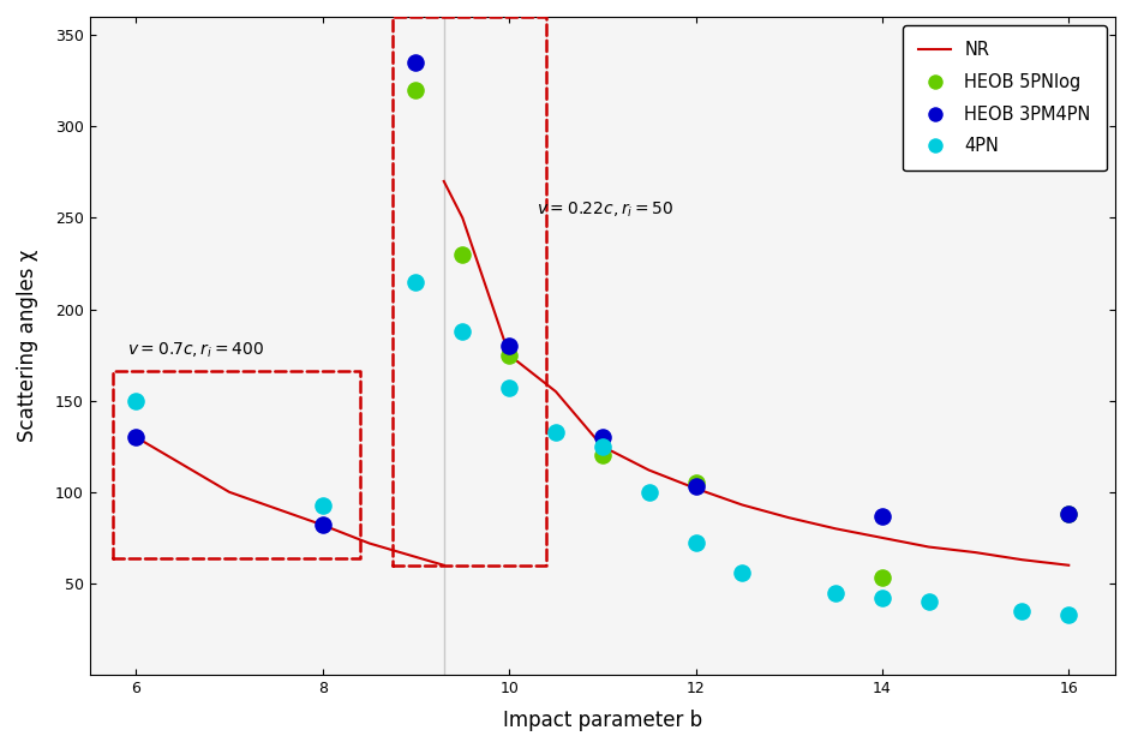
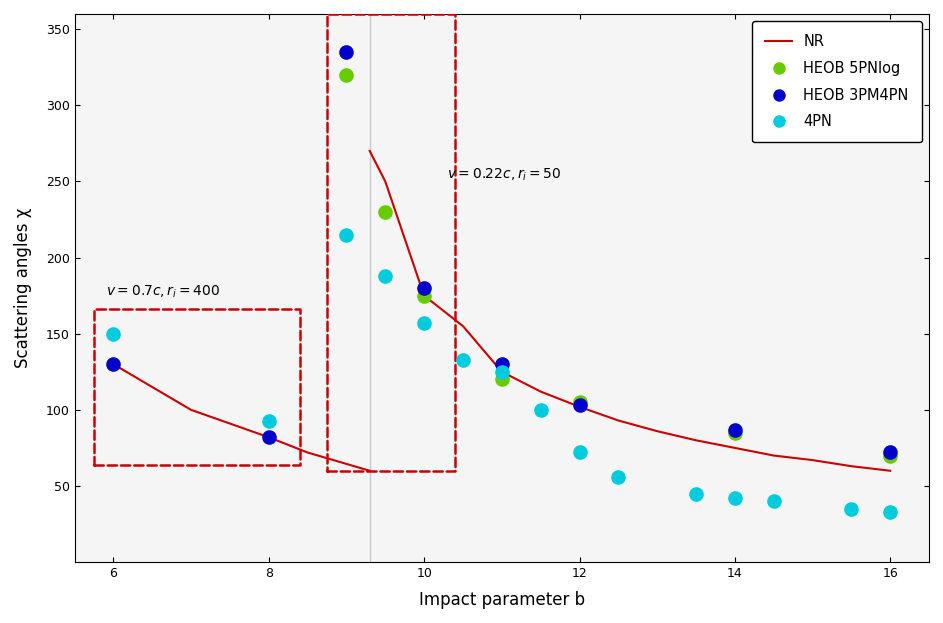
HEOB 5PNlog/14: 53 -> 85
HEOB 5PNlog/16: 88 -> 70
HEOB 3PM4PN/16: 88 -> 72
